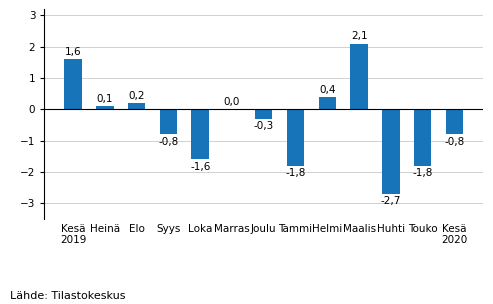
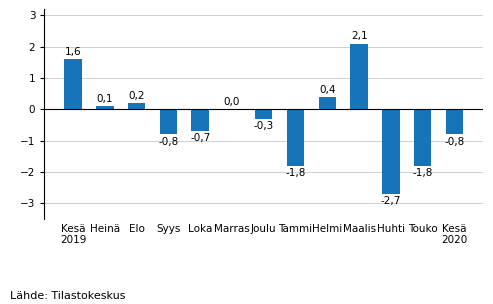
Loka: -1,6 -> -0,7
